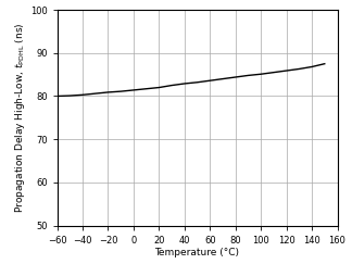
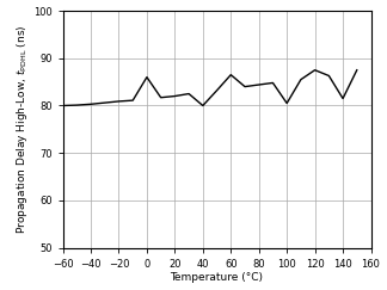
0: 81.4 -> 86.0
40: 82.9 -> 80.0
60: 83.6 -> 86.5
100: 85.1 -> 80.5
120: 85.9 -> 87.5
140: 86.8 -> 81.5
